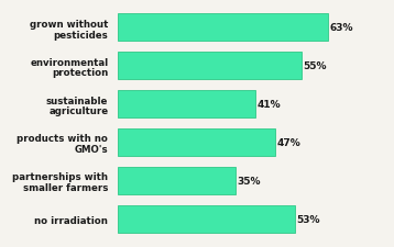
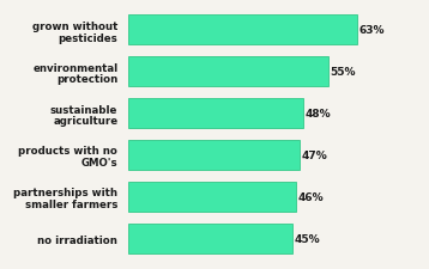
sustainable agriculture: 41% -> 48%
partnerships with smaller farmers: 35% -> 46%
no irradiation: 53% -> 45%
